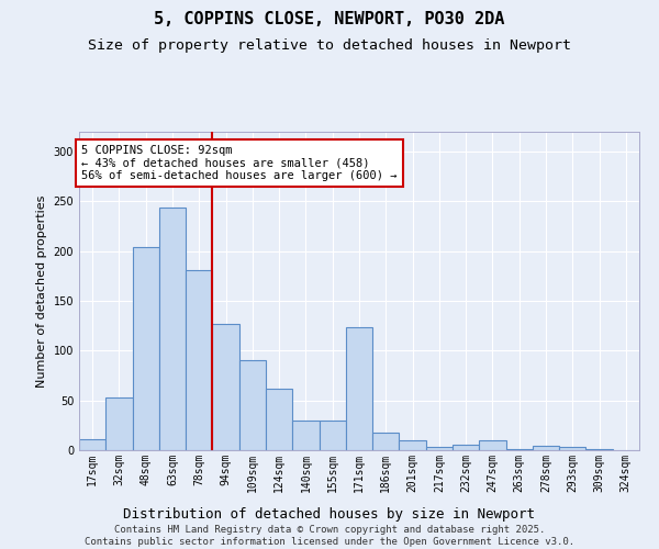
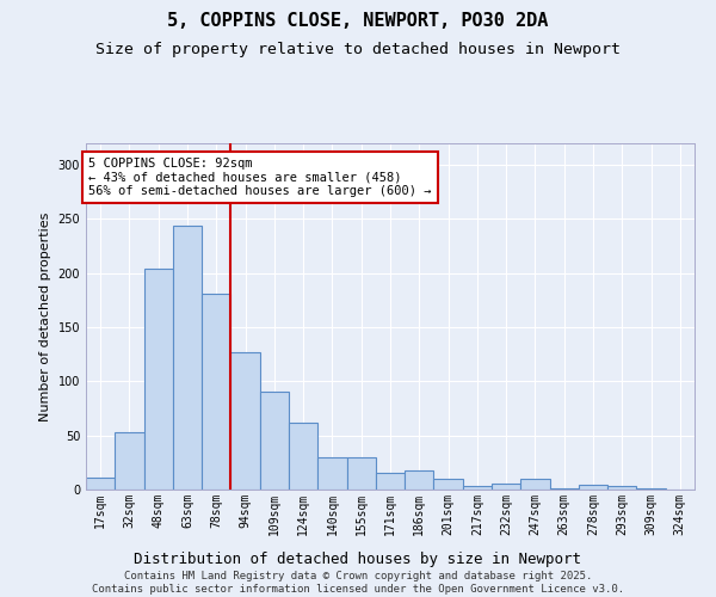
171sqm: 124 -> 15
